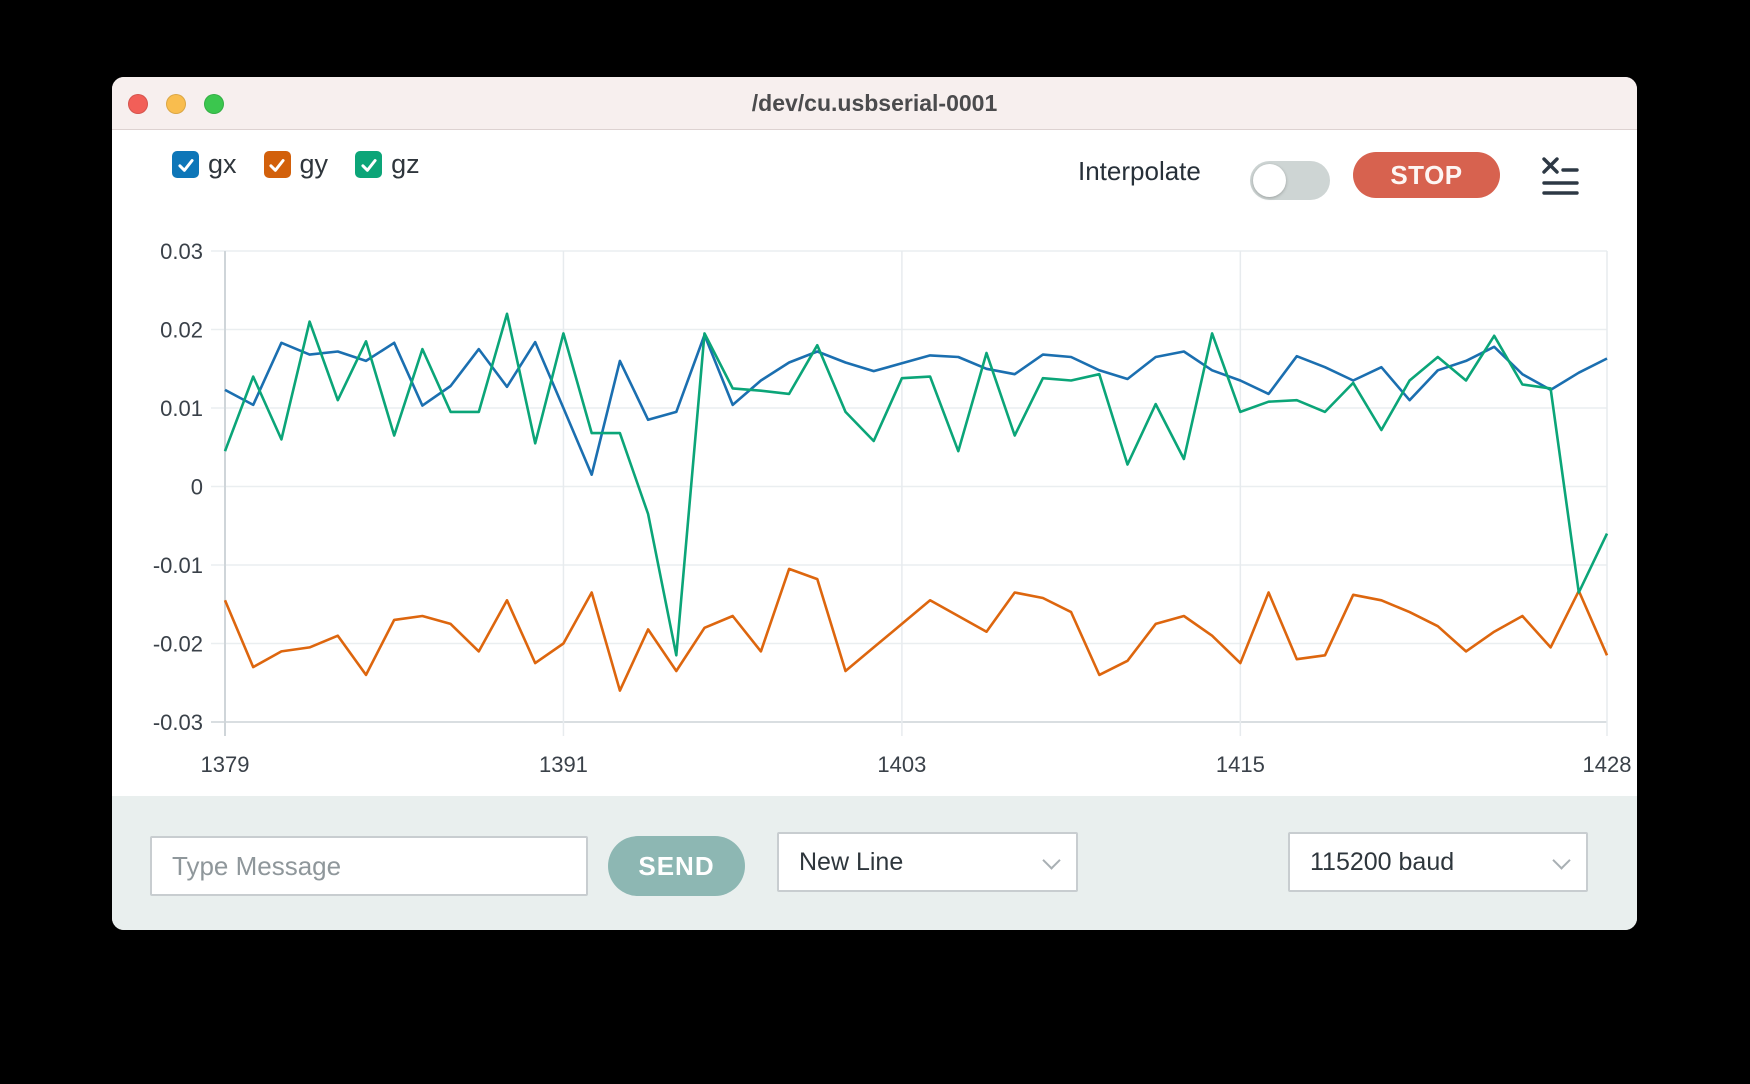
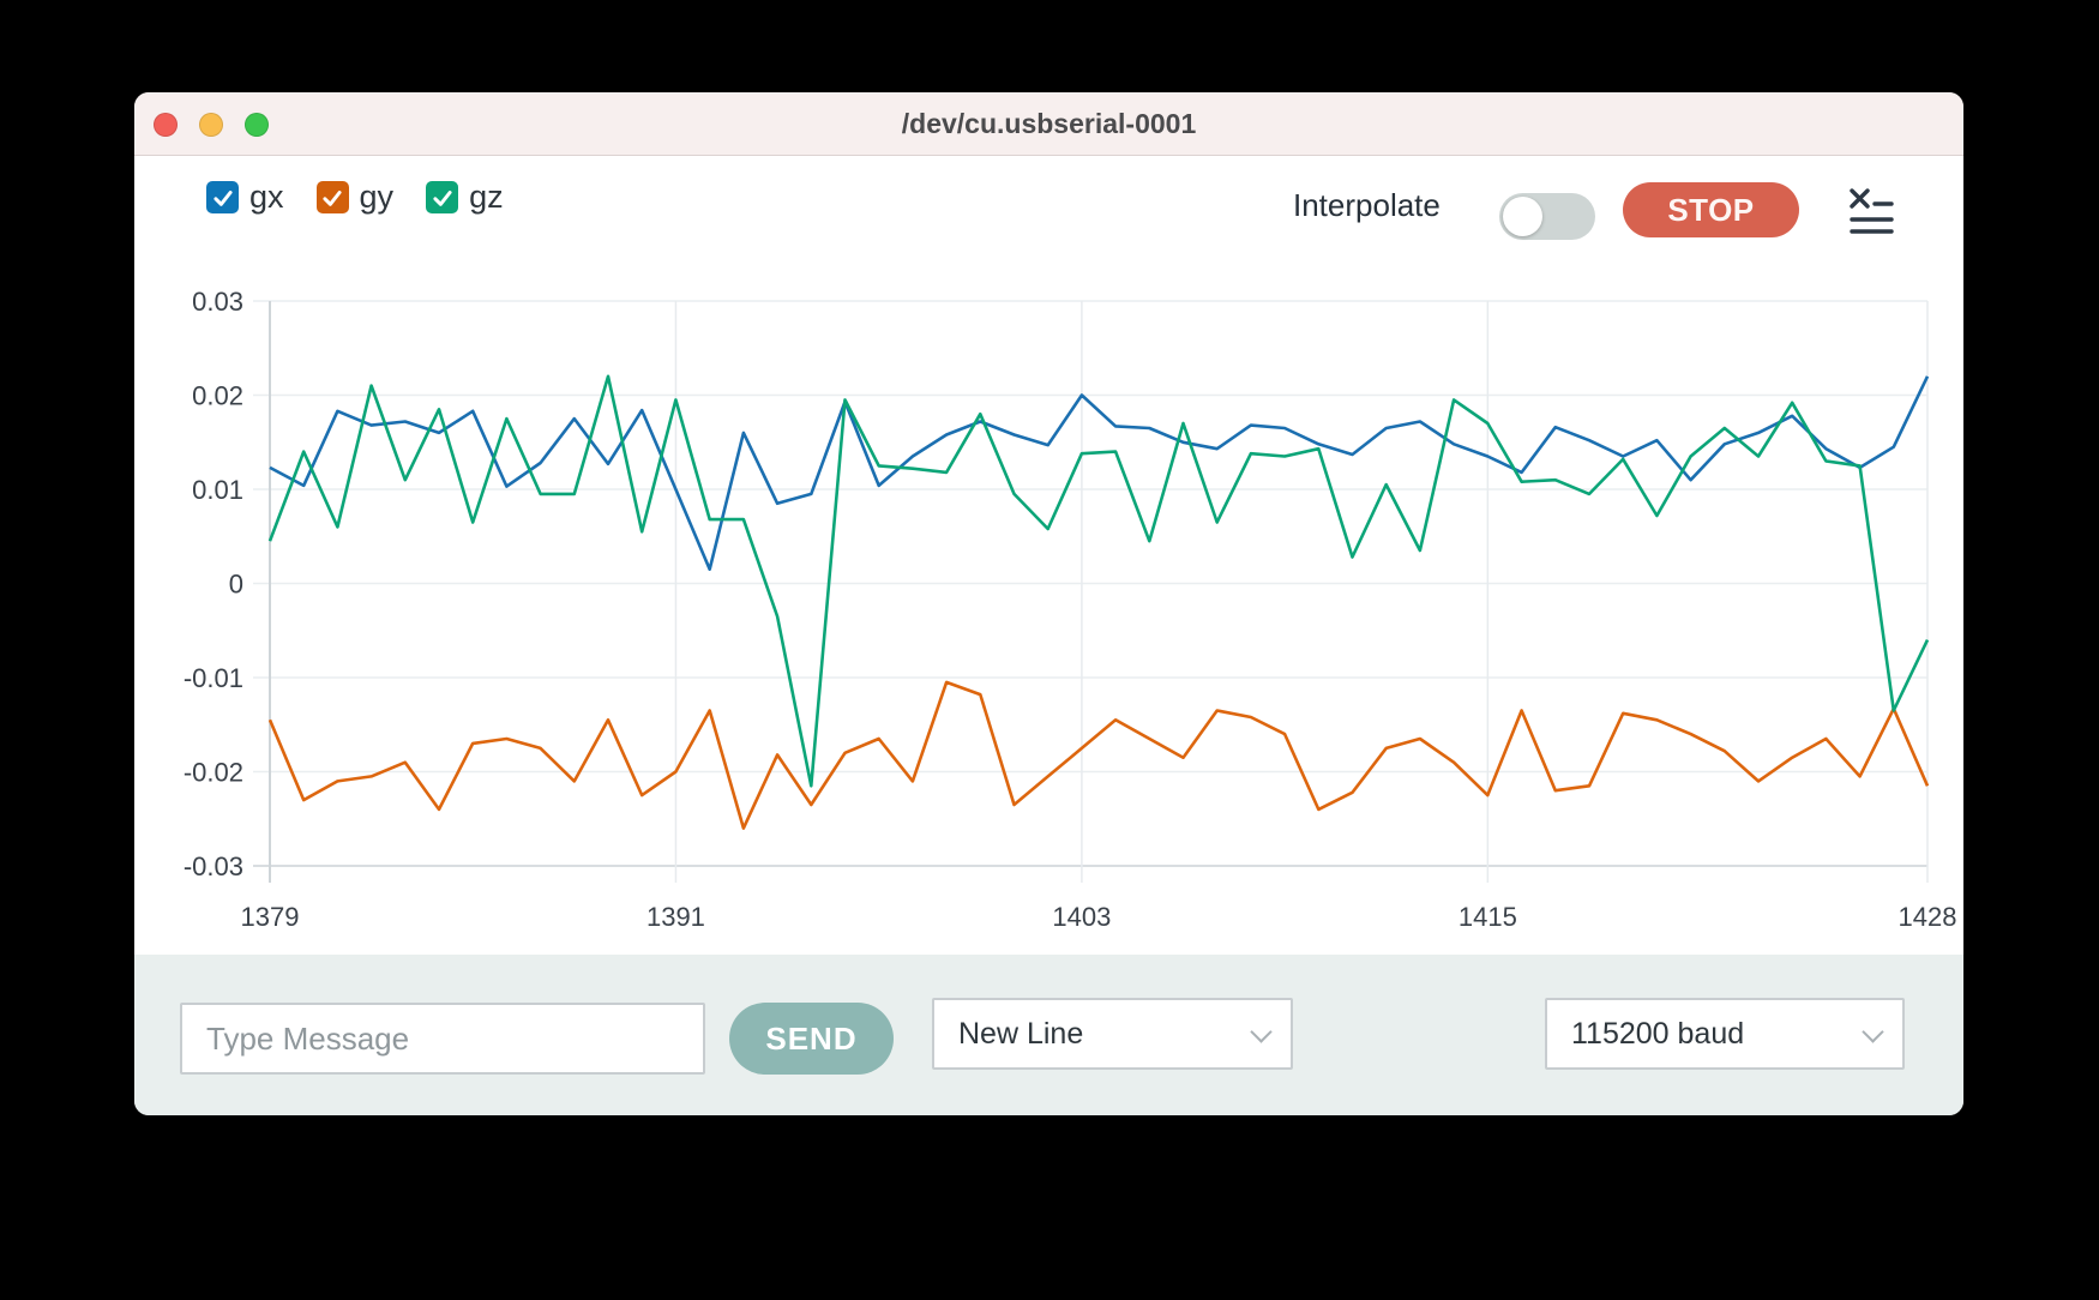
gx/1403: 0.016 -> 0.020
gz/1415: 0.009 -> 0.017
gx/1428: 0.016 -> 0.022
